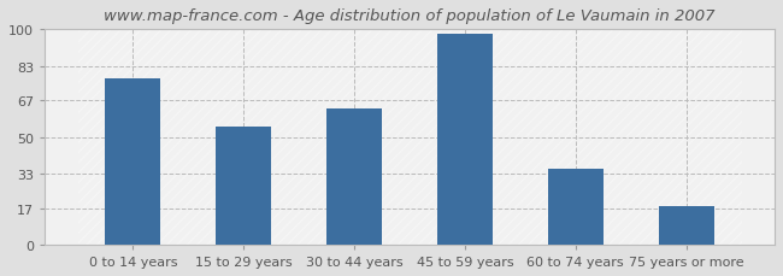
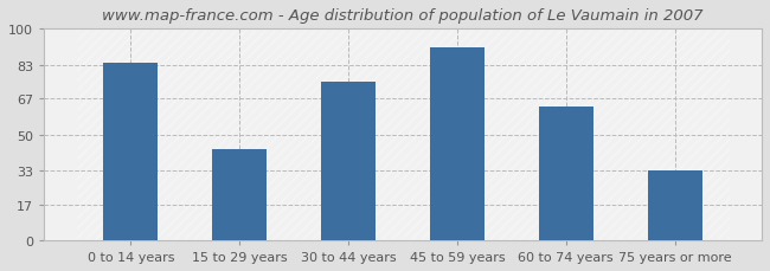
0 to 14 years: 77 -> 84
15 to 29 years: 55 -> 43
30 to 44 years: 63 -> 75
45 to 59 years: 98 -> 91
60 to 74 years: 35 -> 63
75 years or more: 18 -> 33
